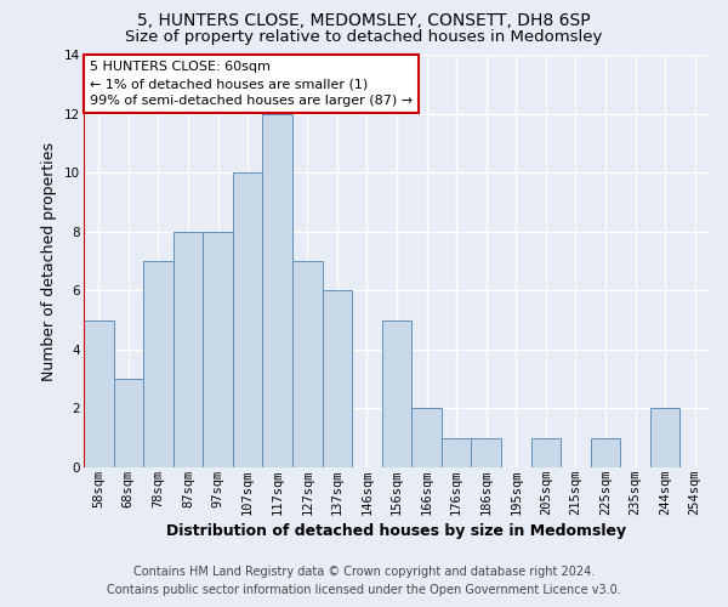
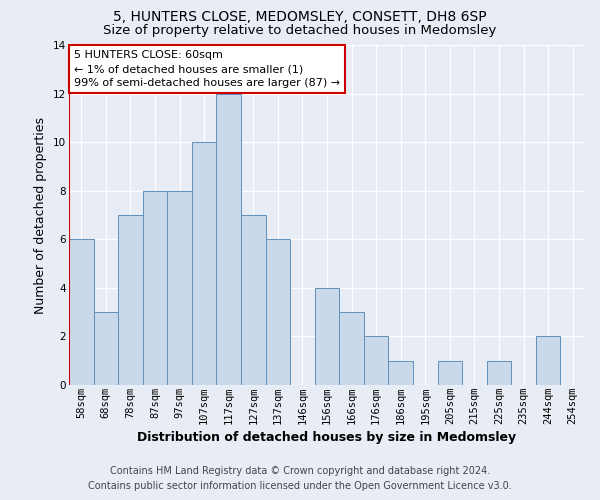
58sqm: 5 -> 6
156sqm: 5 -> 4
166sqm: 2 -> 3
176sqm: 1 -> 2
